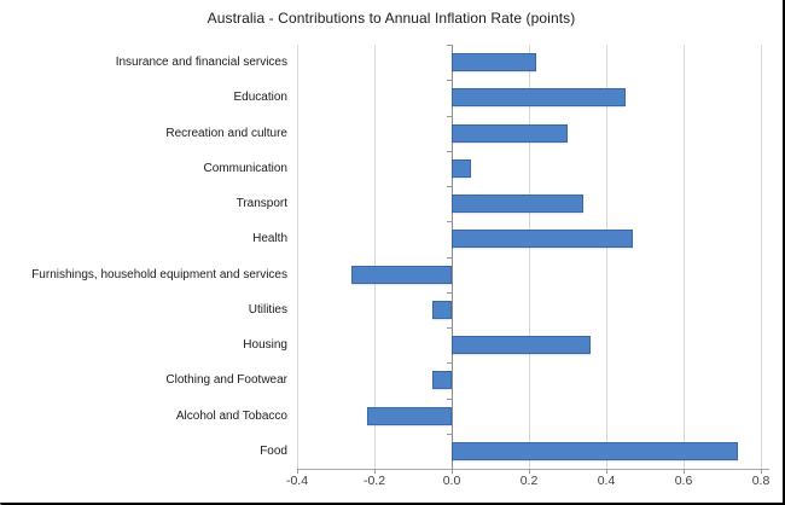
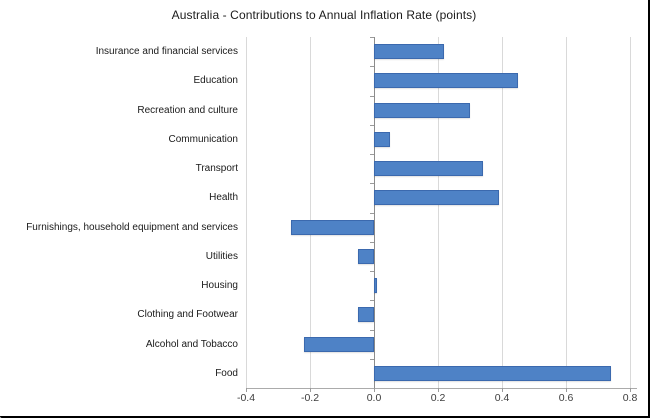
Health: 0.47 -> 0.39
Housing: 0.36 -> 0.01
